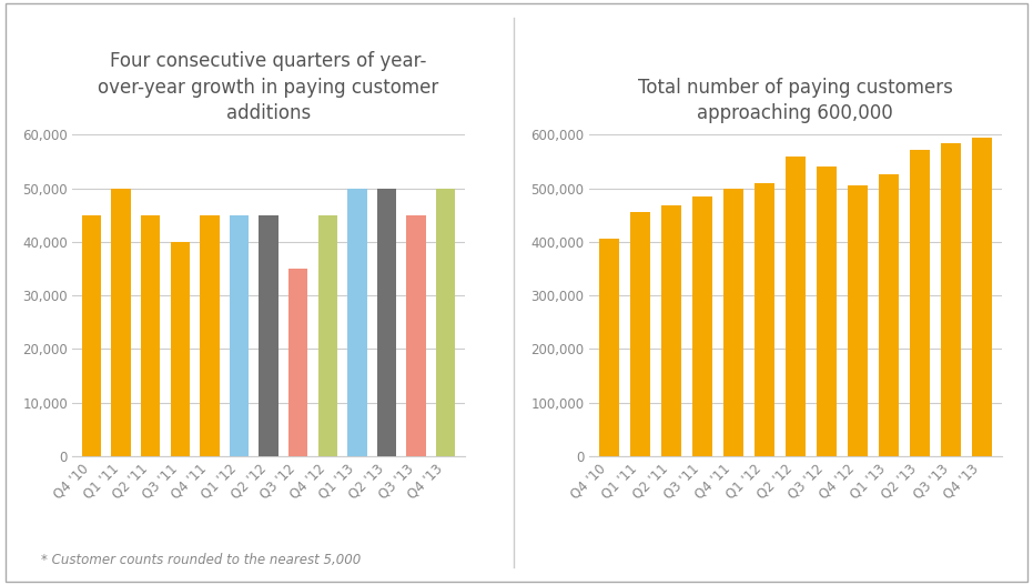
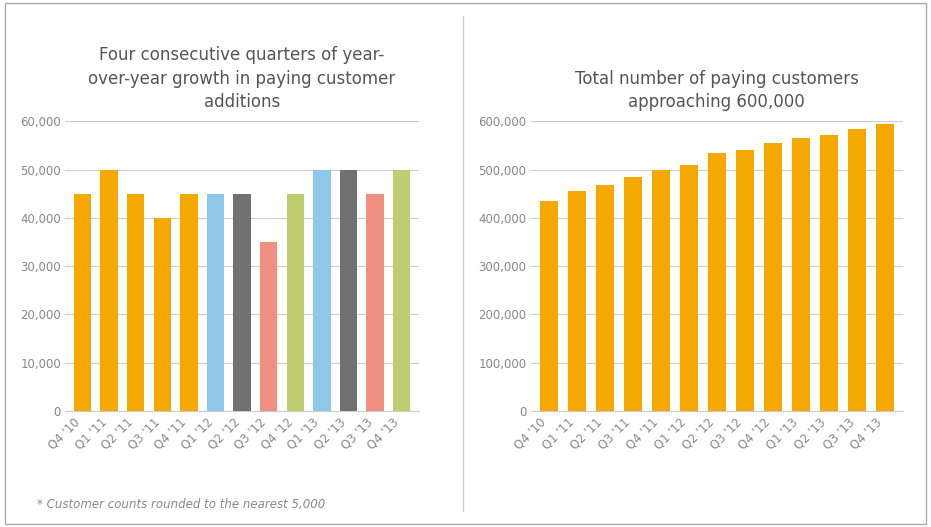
Total number of paying customers approaching 600,000/Q4 '10: 405,000 -> 435,000
Total number of paying customers approaching 600,000/Q2 '12: 560,000 -> 535,000
Total number of paying customers approaching 600,000/Q4 '12: 505,000 -> 555,000
Total number of paying customers approaching 600,000/Q1 '13: 525,000 -> 565,000
